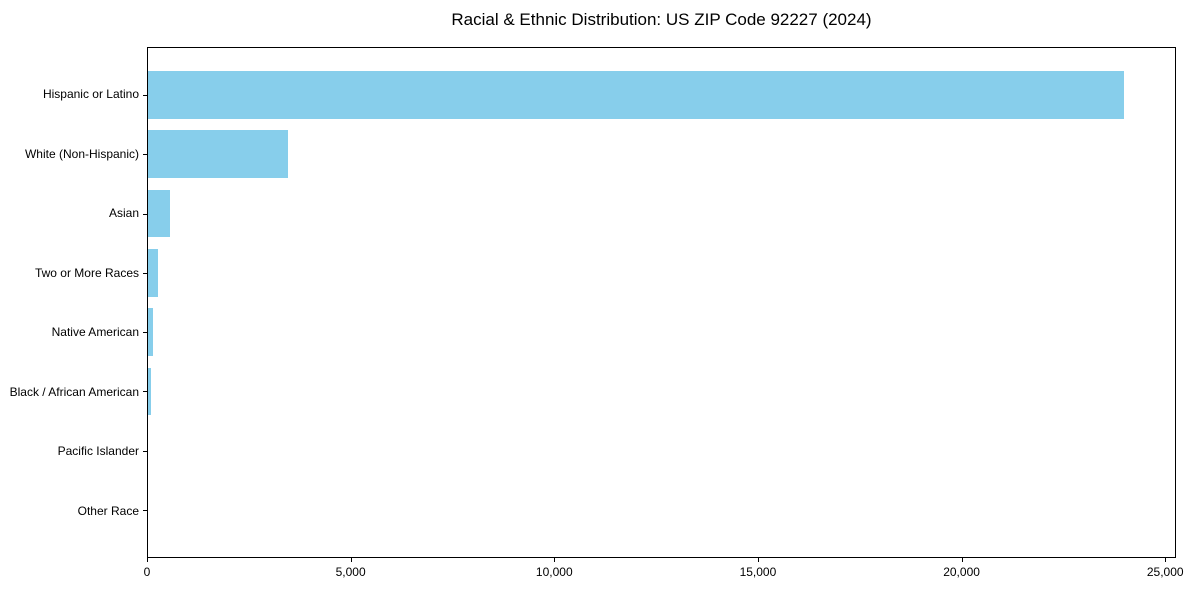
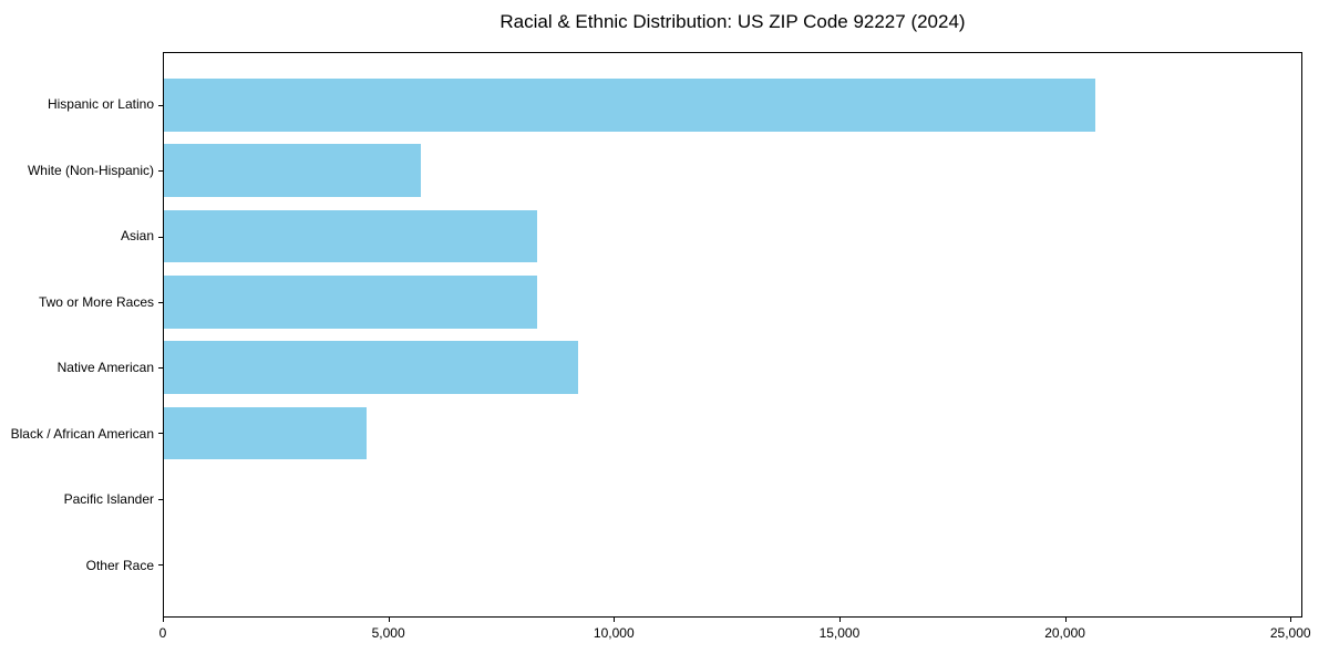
Hispanic or Latino: 24000 -> 20700
White (Non-Hispanic): 3400 -> 5700
Asian: 500 -> 8300
Two or More Races: 200 -> 8300
Native American: 100 -> 9200
Black / African American: 100 -> 4500
